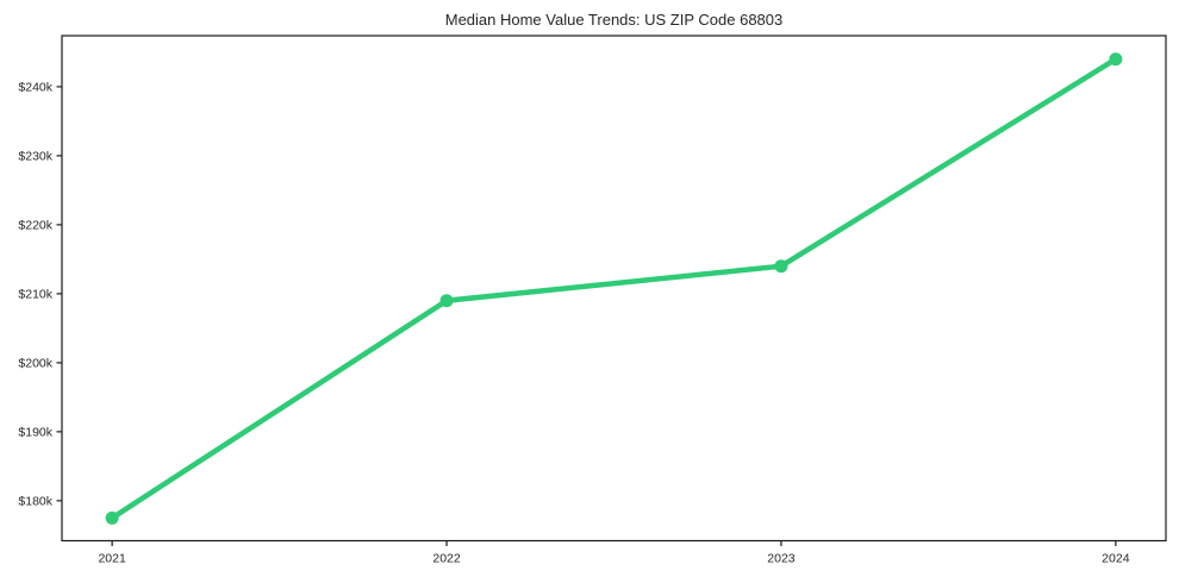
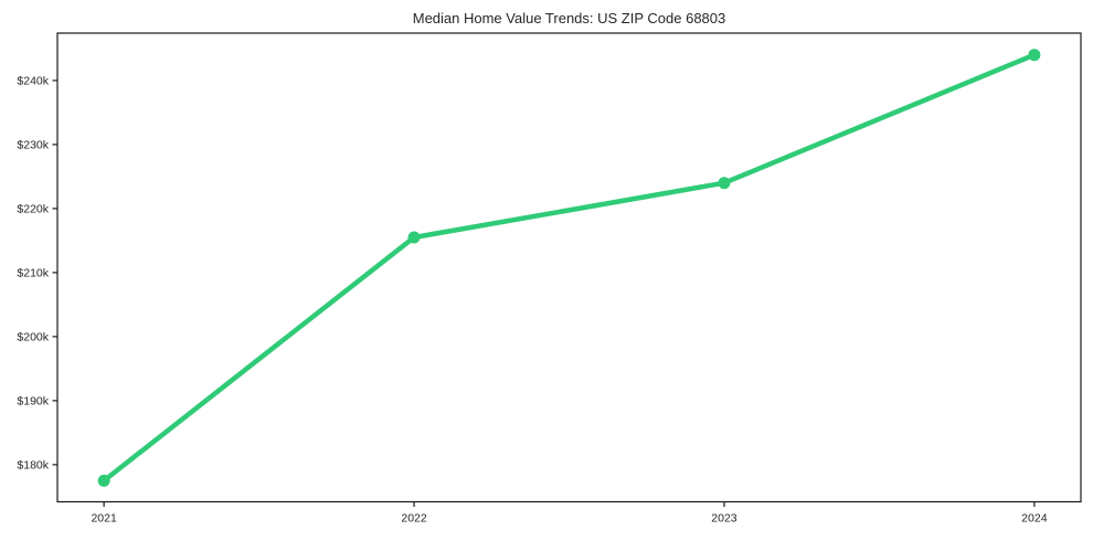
2022: $209k -> $216k
2023: $214k -> $224k
